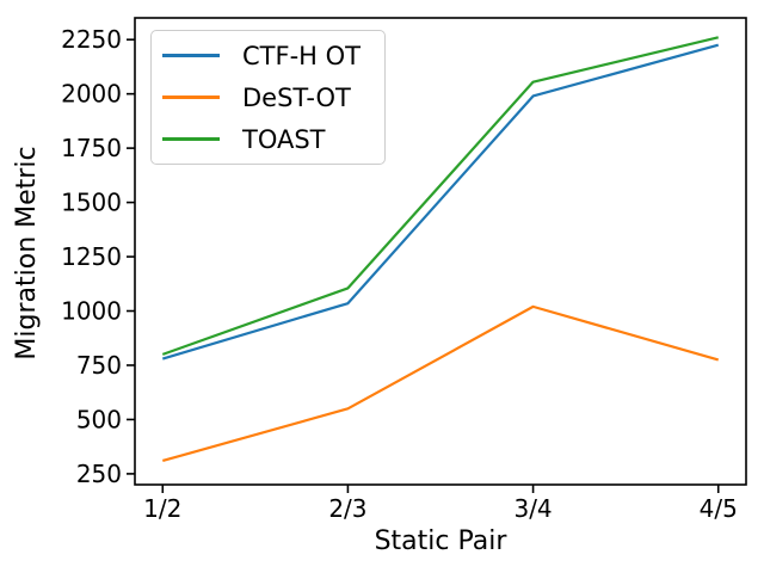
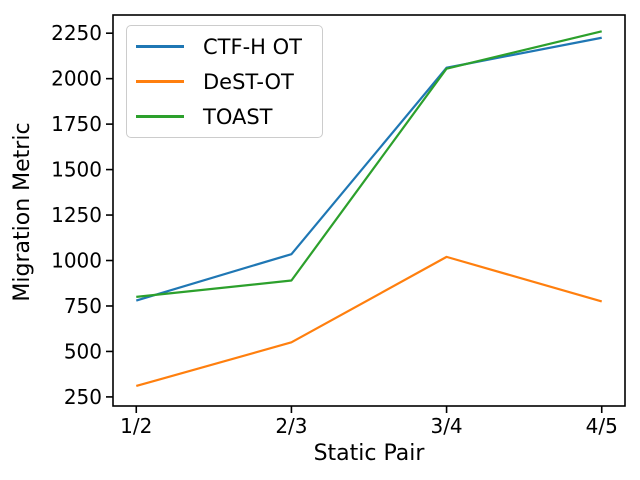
TOAST/2/3: 1100 -> 890
CTF-H OT/3/4: 1990 -> 2060
